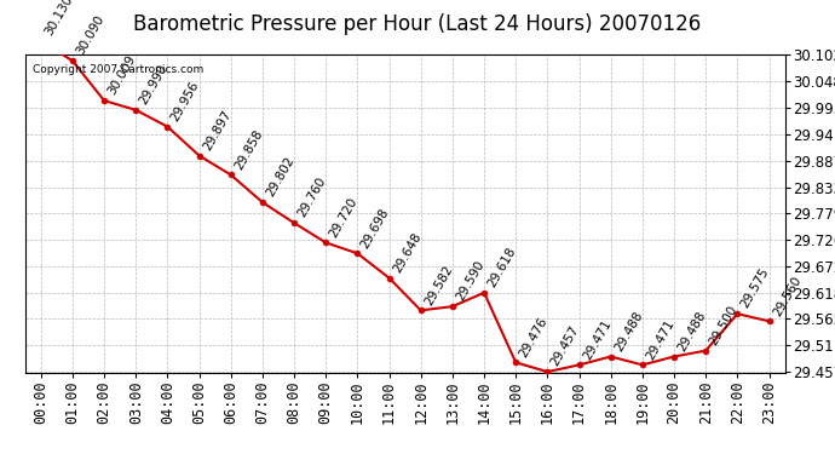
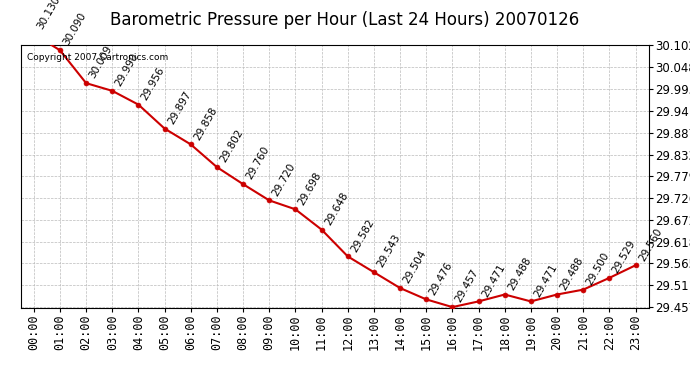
13:00: 29.590 -> 29.543
14:00: 29.618 -> 29.504
22:00: 29.575 -> 29.529
